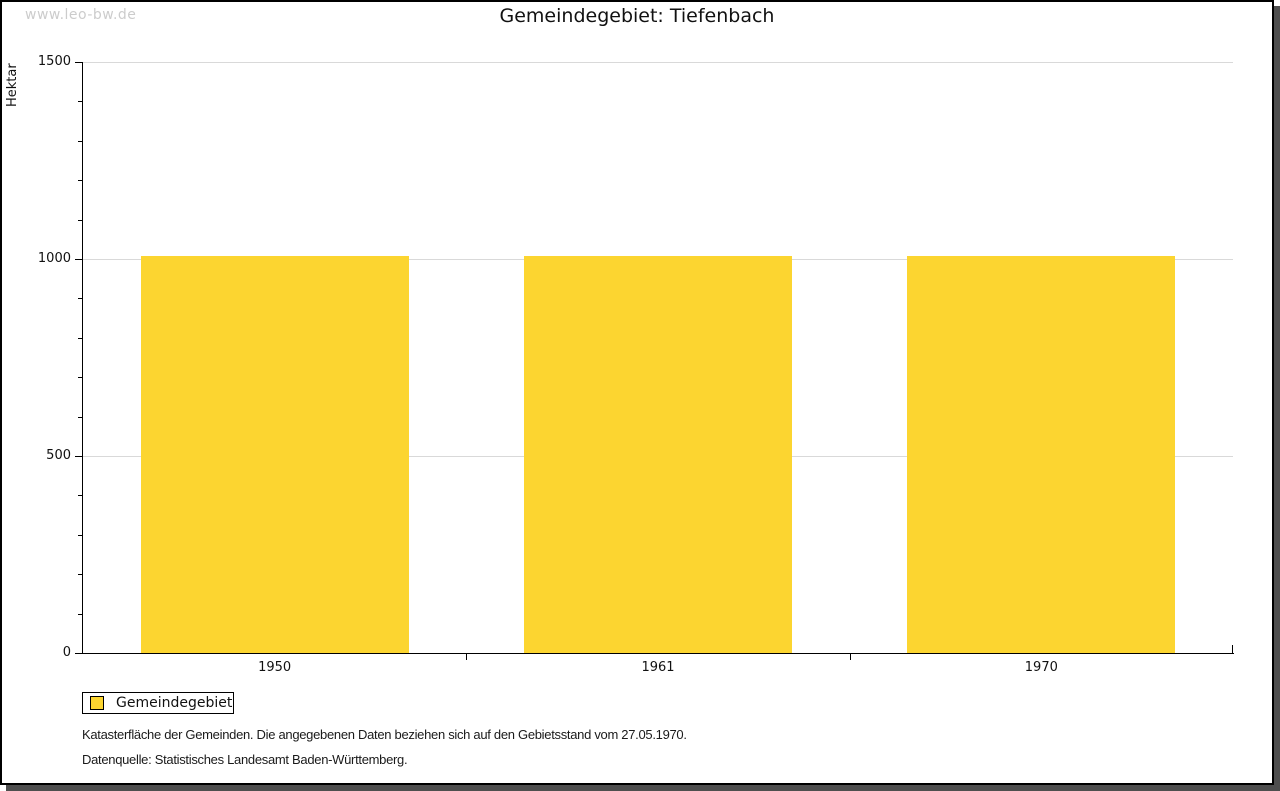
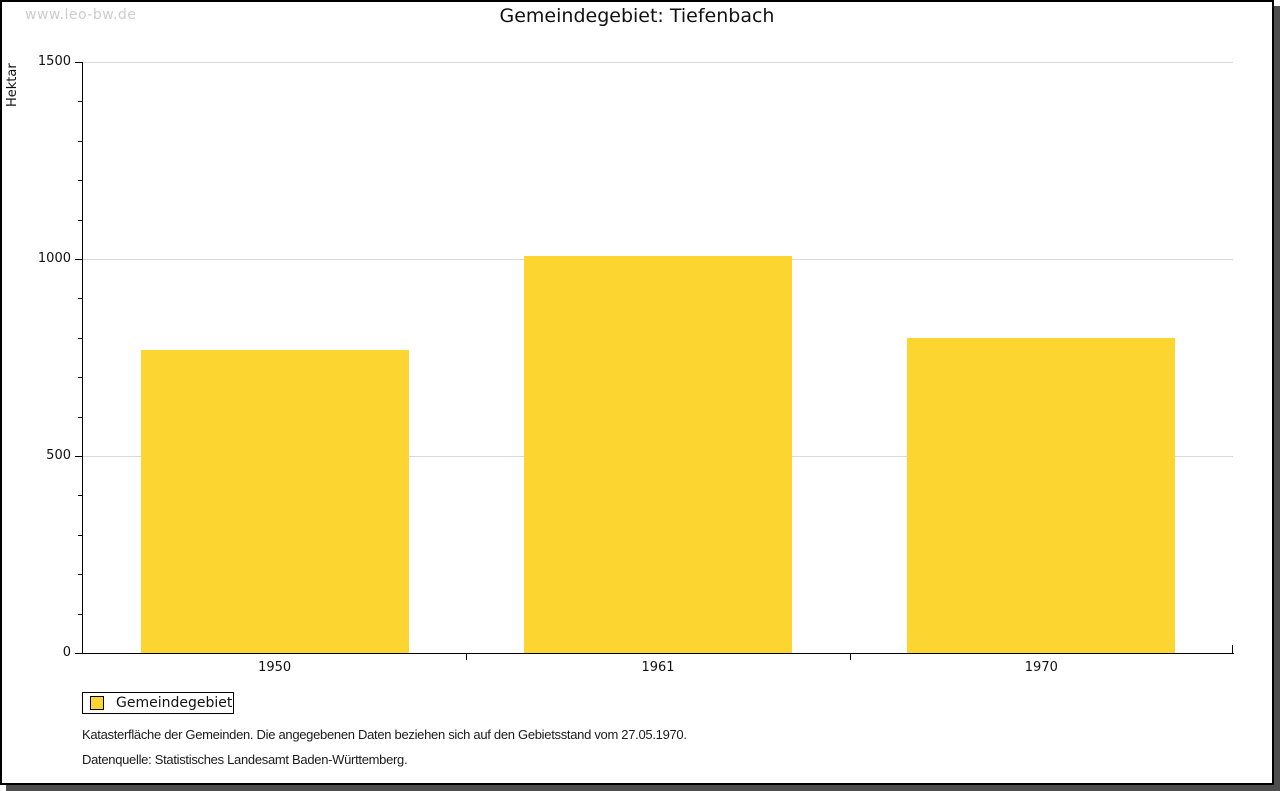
1950: 1010 -> 770
1970: 1010 -> 800
